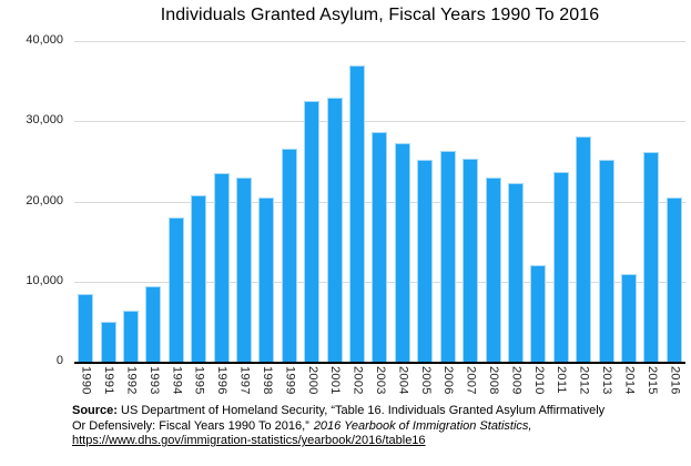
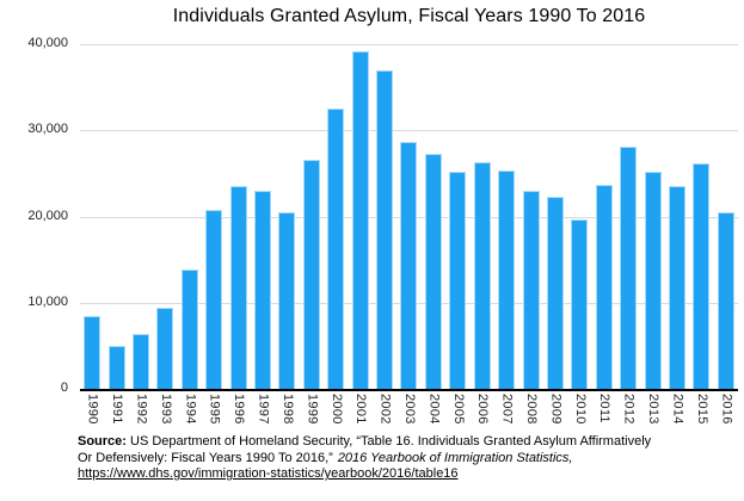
1994: 18000 -> 14000
2001: 33000 -> 39000
2010: 12000 -> 20000
2014: 11000 -> 24000
